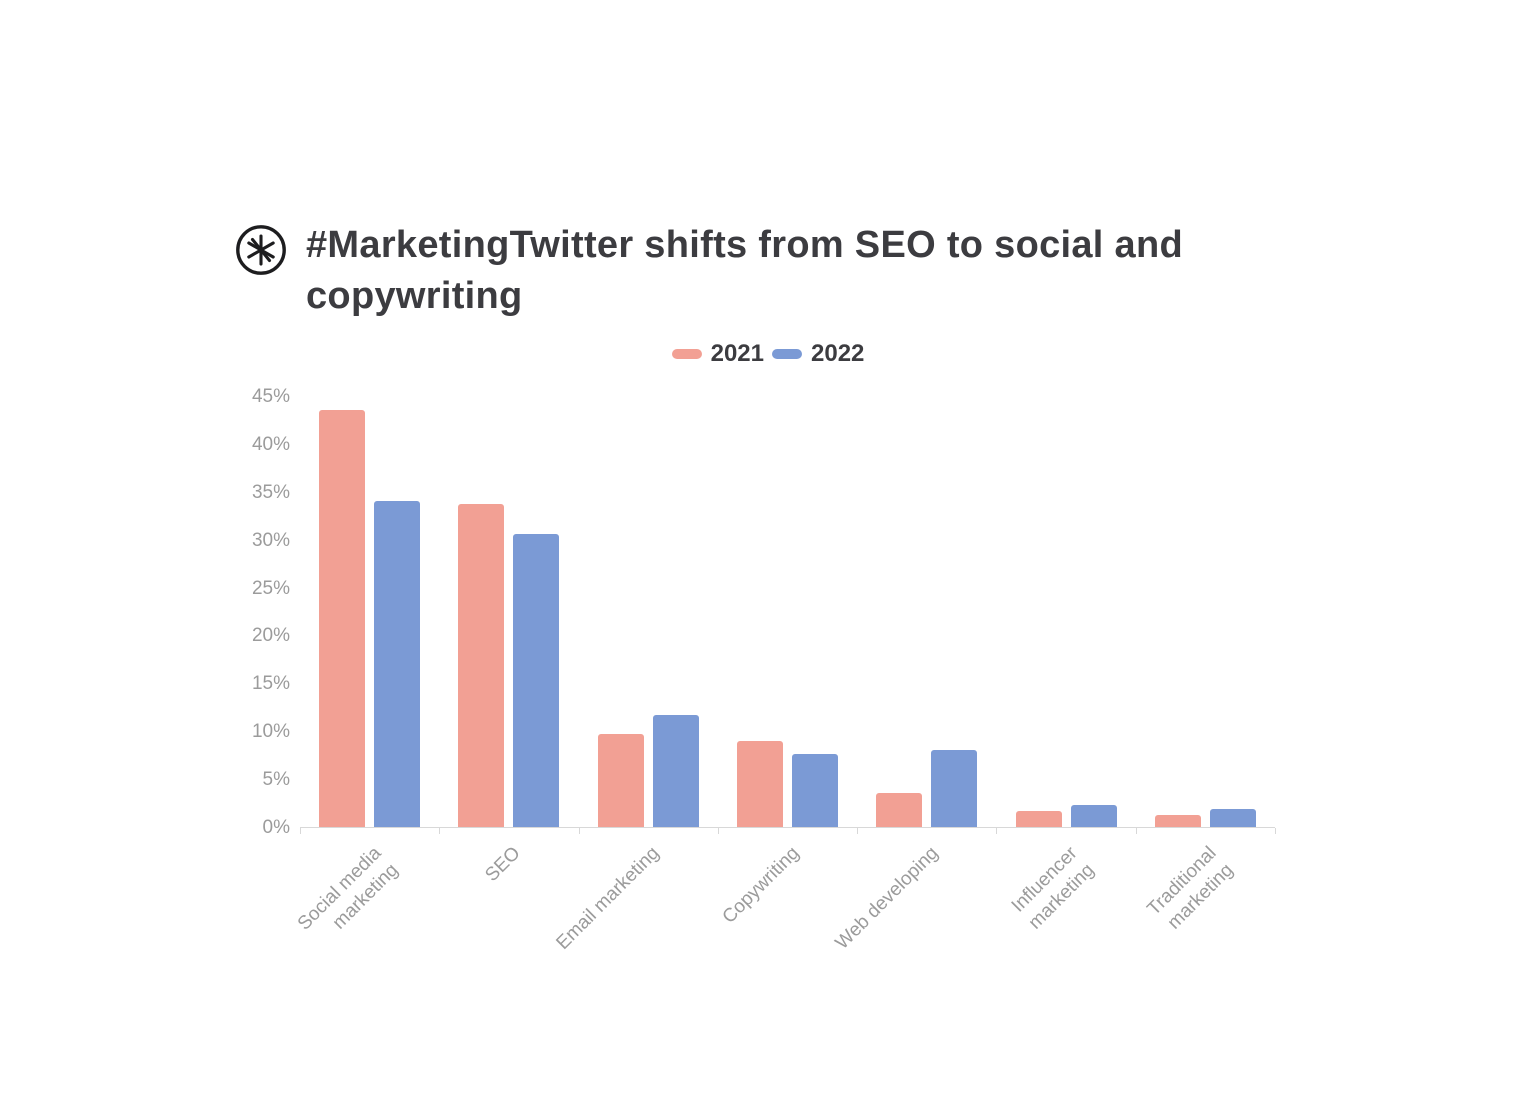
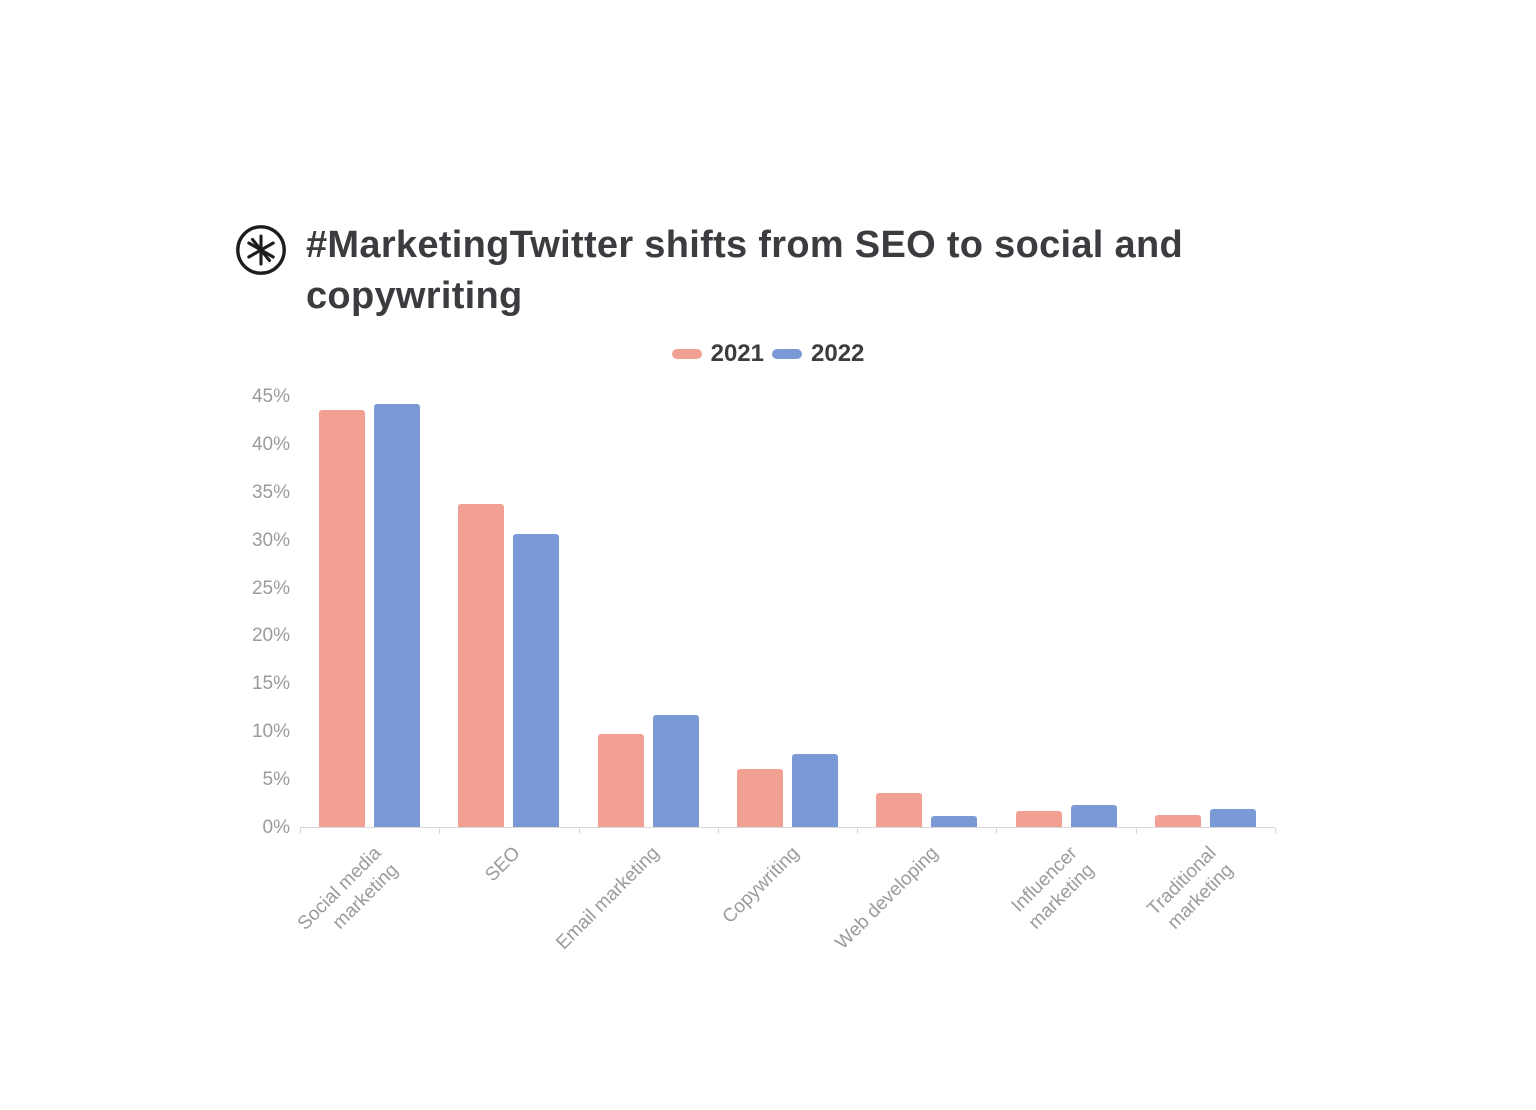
2022/Social media marketing: 34% -> 44%
2021/Copywriting: 9% -> 6%
2022/Web developing: 8% -> 1%
